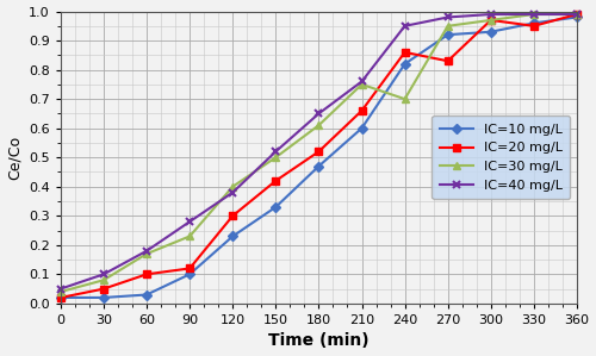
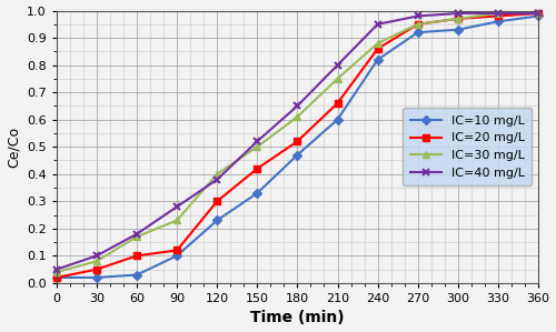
IC=40 mg/L/210: 0.76 -> 0.80
IC=30 mg/L/240: 0.70 -> 0.88
IC=20 mg/L/270: 0.83 -> 0.95
IC=20 mg/L/330: 0.95 -> 0.98
